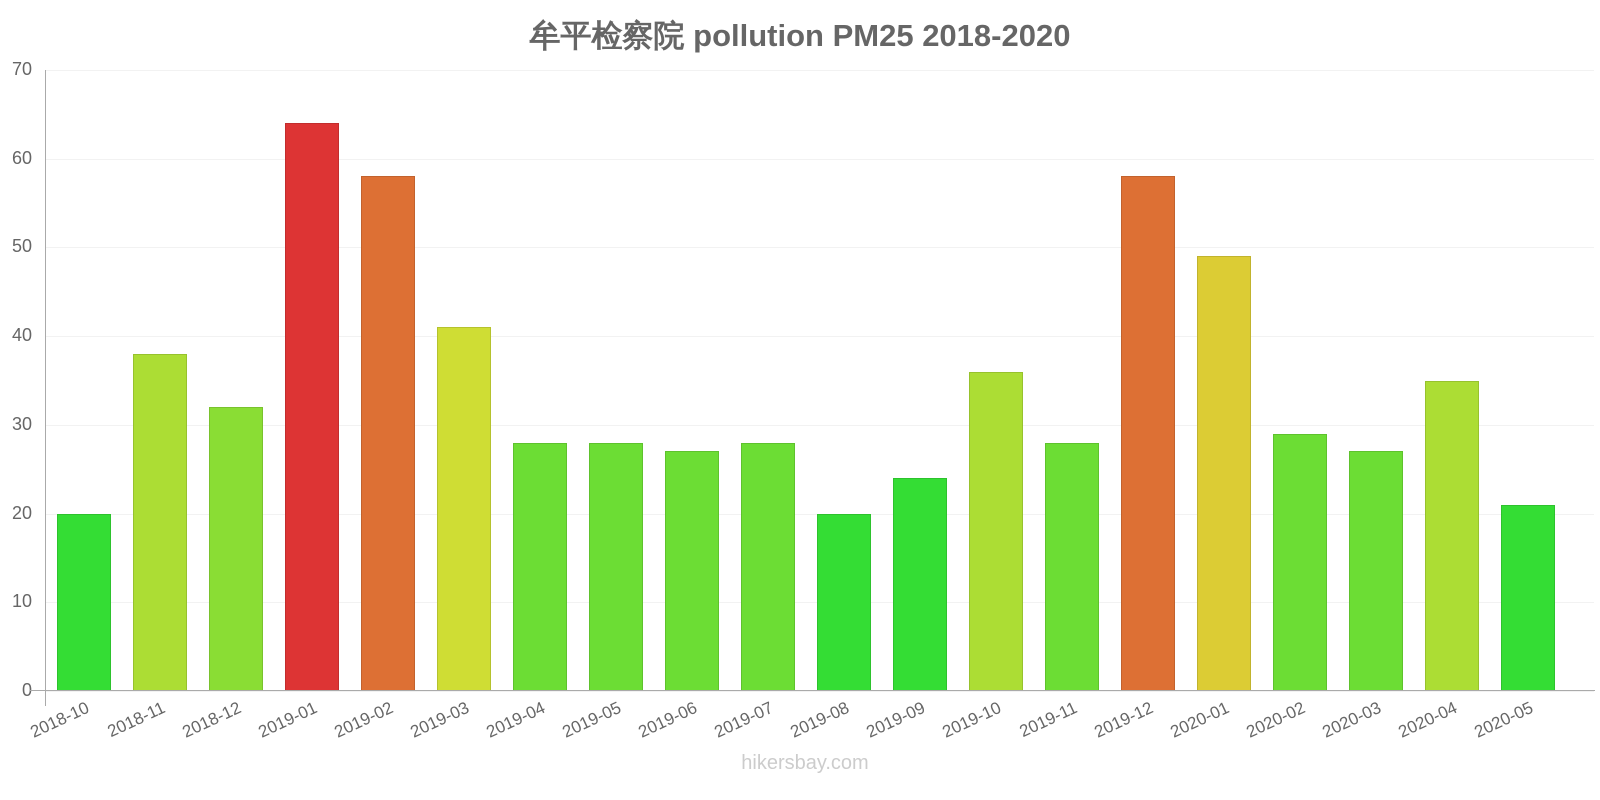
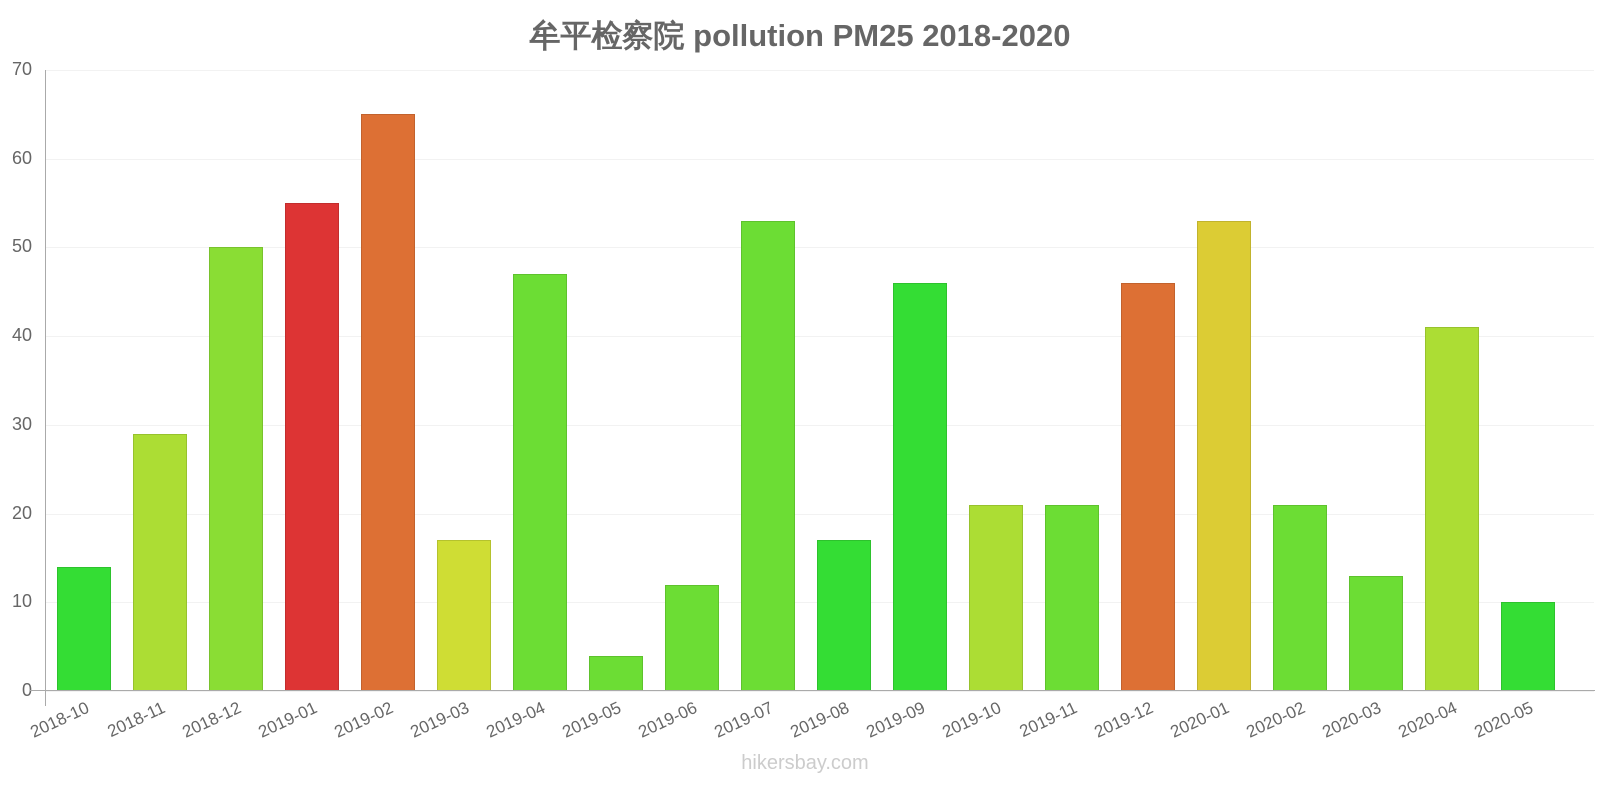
2018-10: 20 -> 14
2018-11: 38 -> 29
2018-12: 32 -> 50
2019-01: 64 -> 55
2019-02: 58 -> 65
2019-03: 41 -> 17
2019-04: 28 -> 47
2019-05: 28 -> 4
2019-06: 27 -> 12
2019-07: 28 -> 53
2019-08: 20 -> 17
2019-09: 24 -> 46
2019-10: 36 -> 21
2019-11: 28 -> 21
2019-12: 58 -> 46
2020-01: 49 -> 53
2020-02: 29 -> 21
2020-03: 27 -> 13
2020-04: 35 -> 41
2020-05: 21 -> 10
